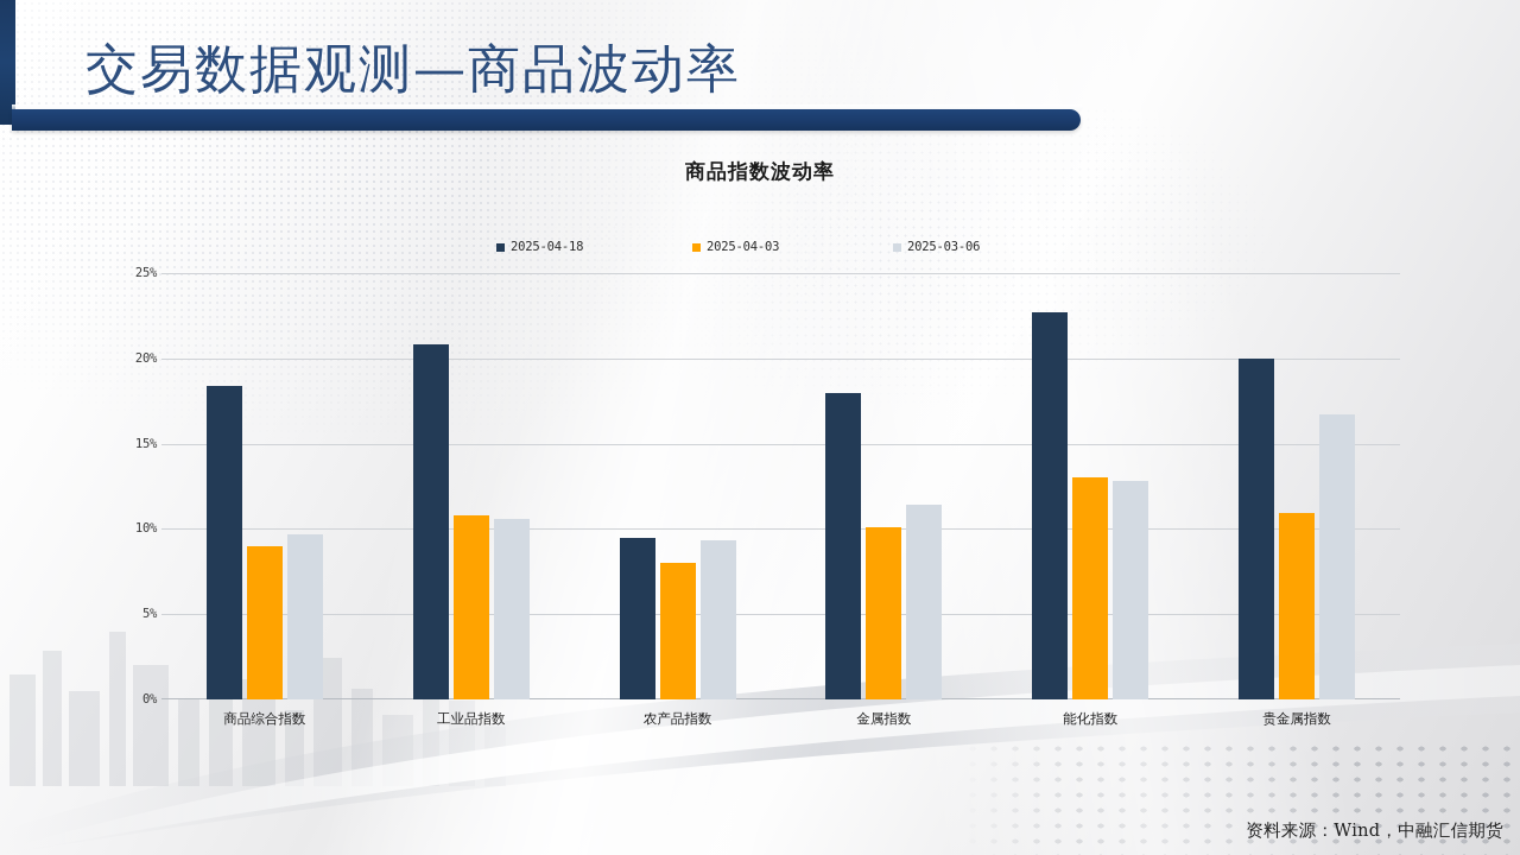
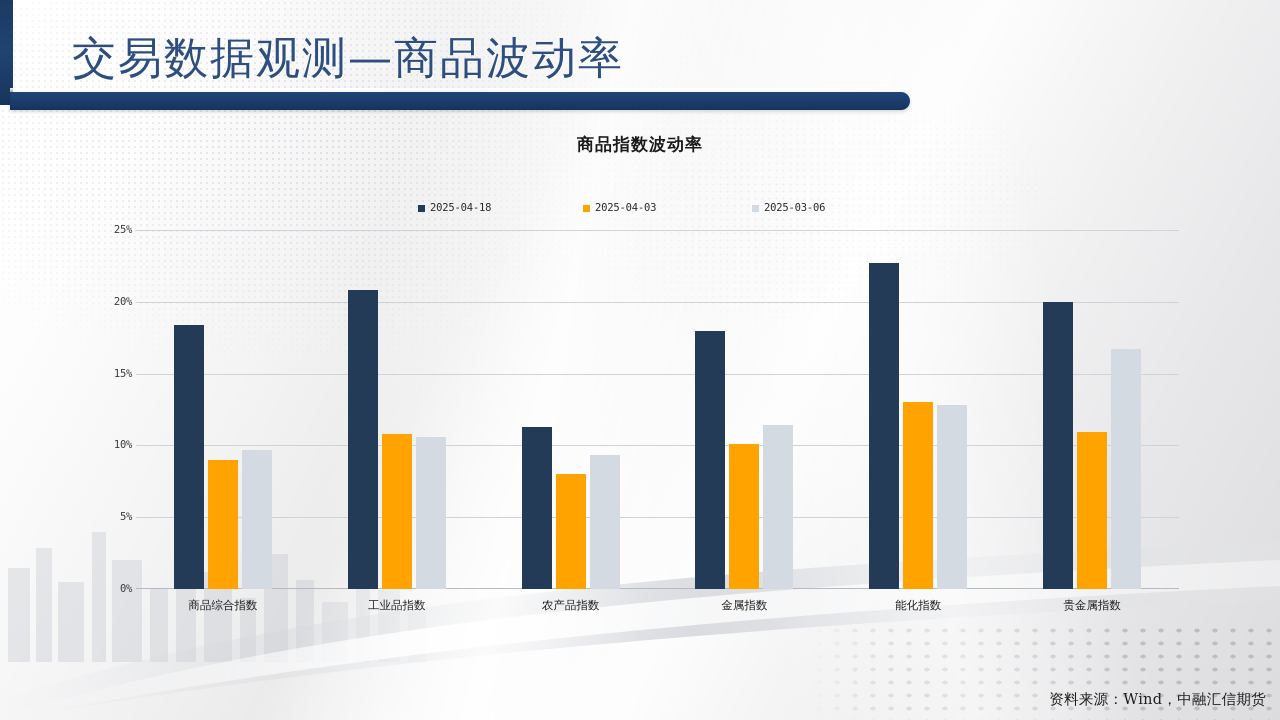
2025-04-18/农产品指数: 9.5% -> 11.3%
